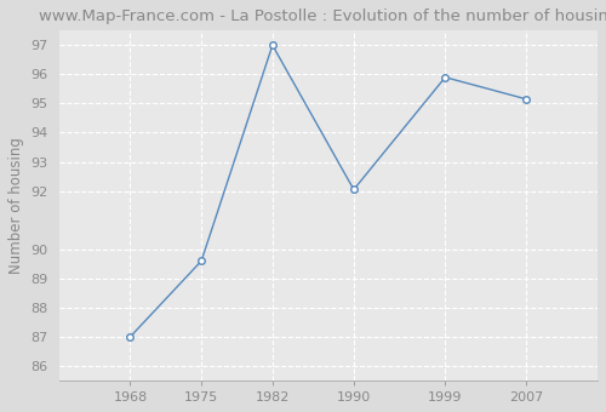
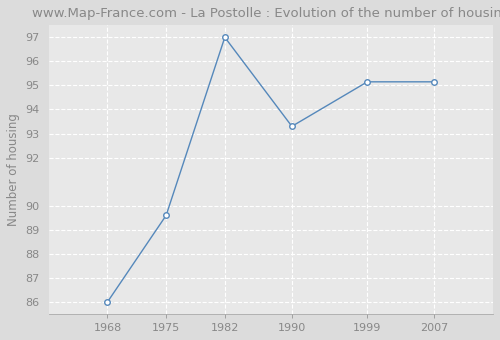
1968: 87.00 -> 86.00
1990: 92.05 -> 93.30
1999: 95.90 -> 95.15
